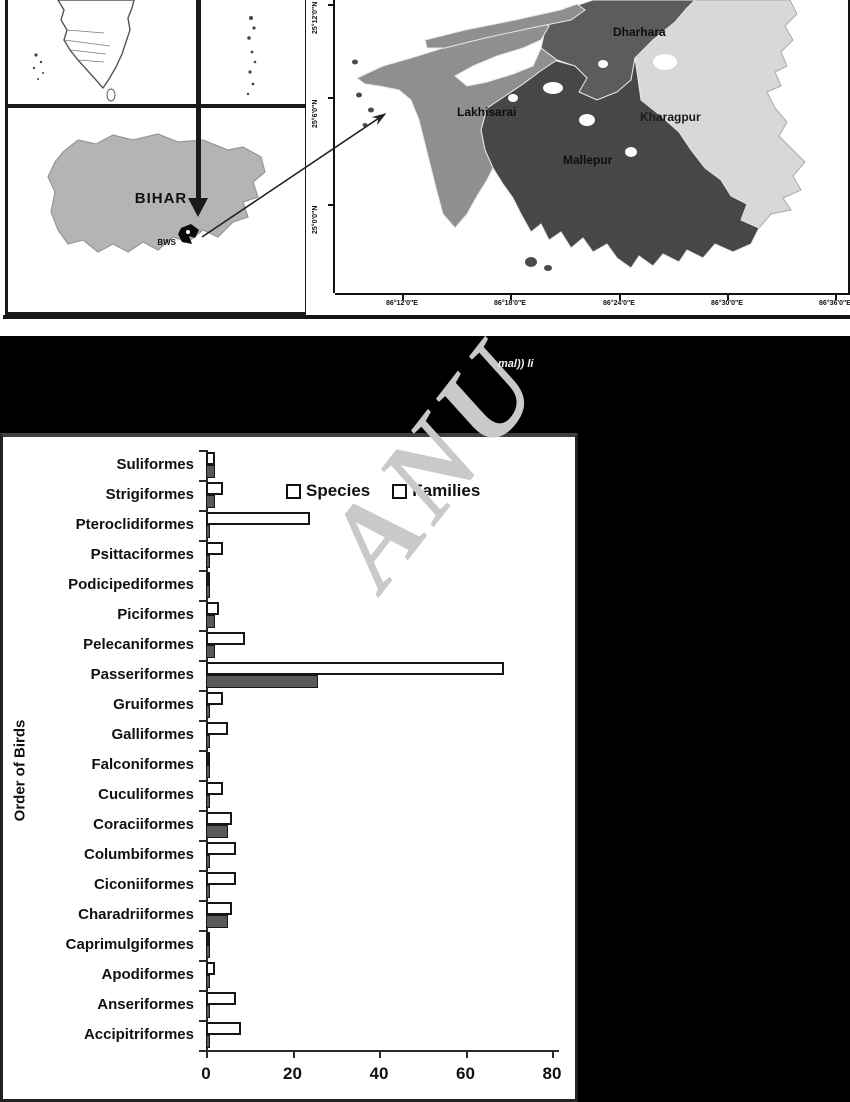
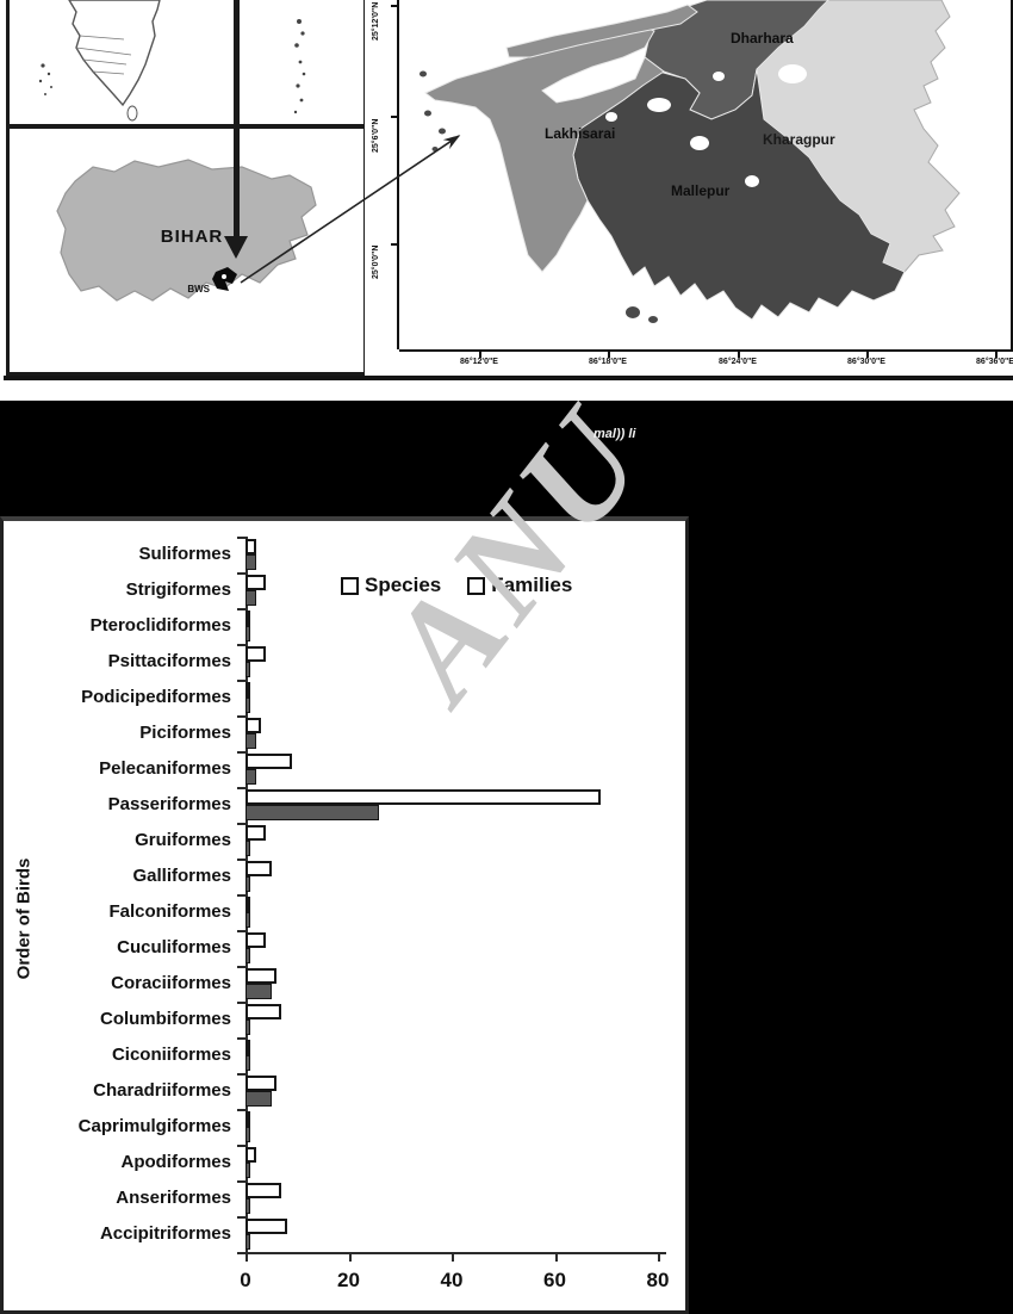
Species/Pteroclidiformes: 24 -> 1
Species/Ciconiiformes: 7 -> 1
